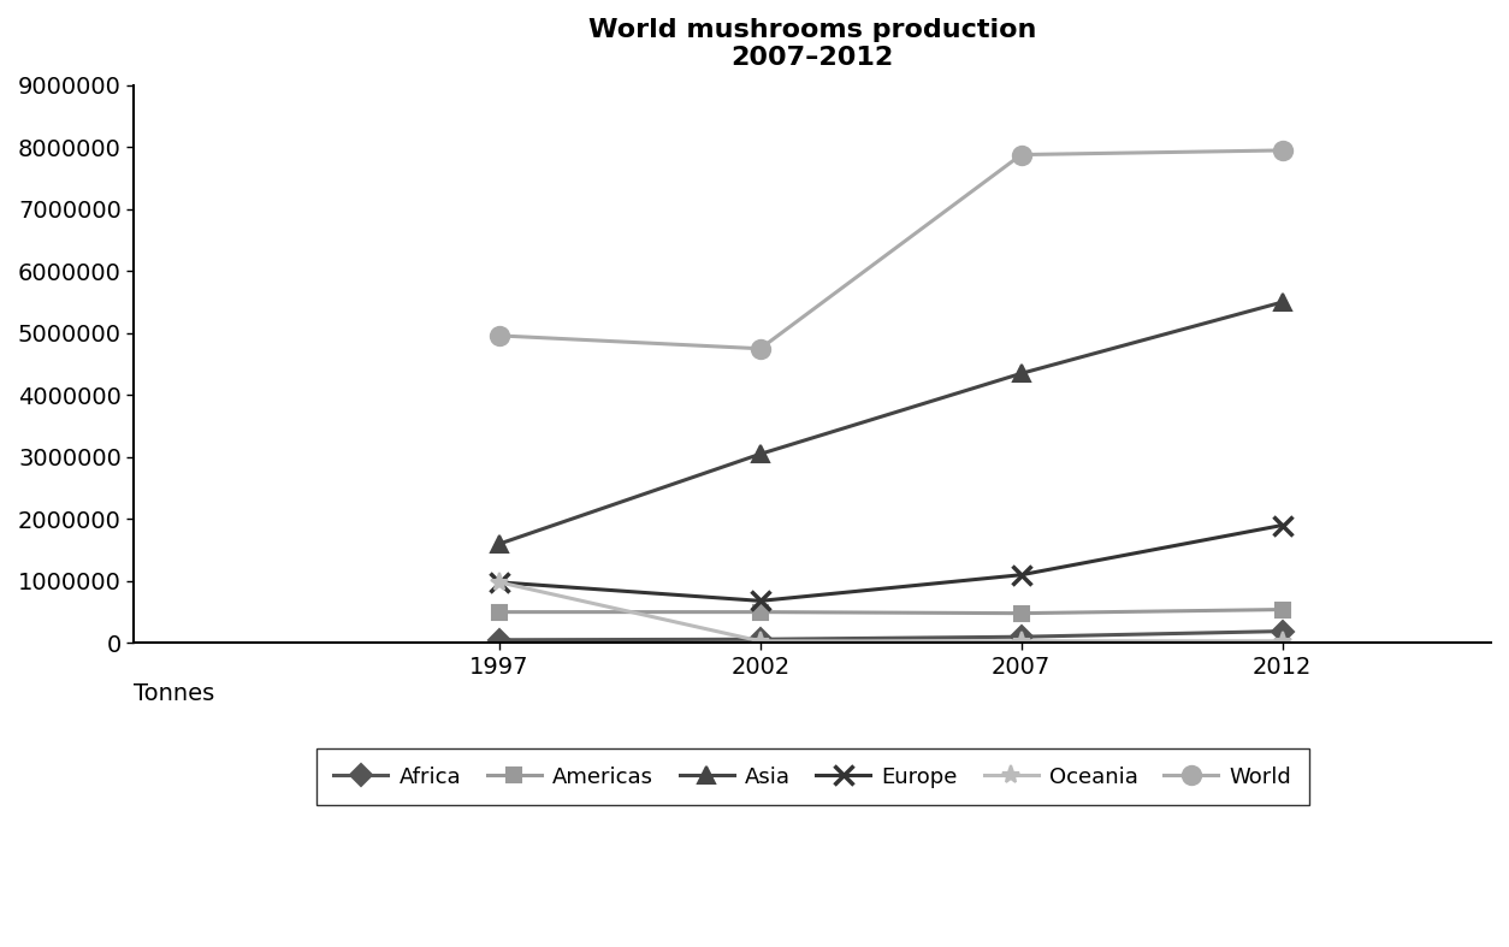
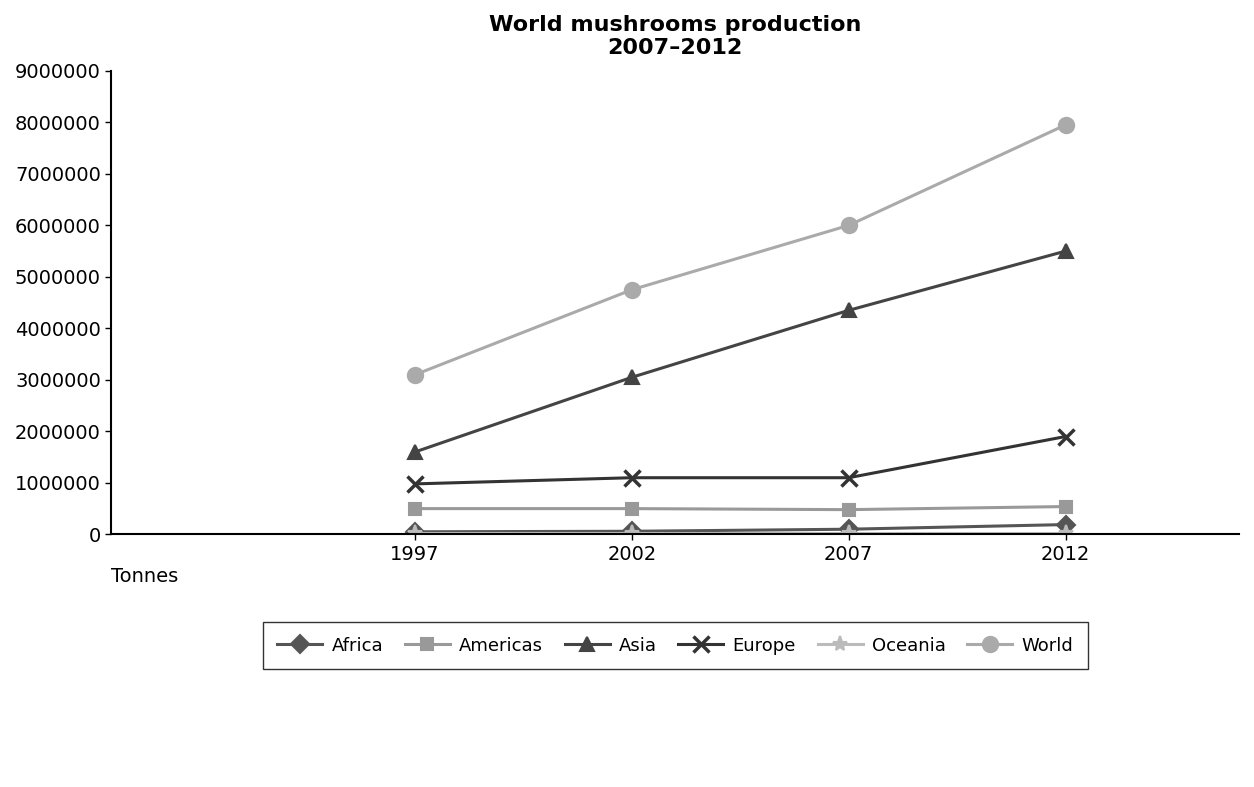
Oceania/1997: 980000 -> 30000
World/1997: 4960000 -> 3100000
Europe/2002: 680000 -> 1100000
World/2007: 7880000 -> 6000000
